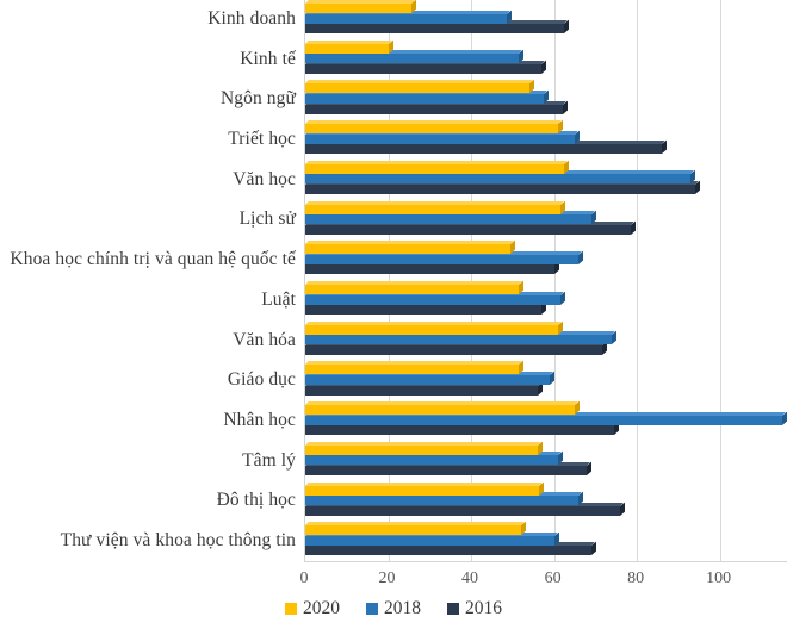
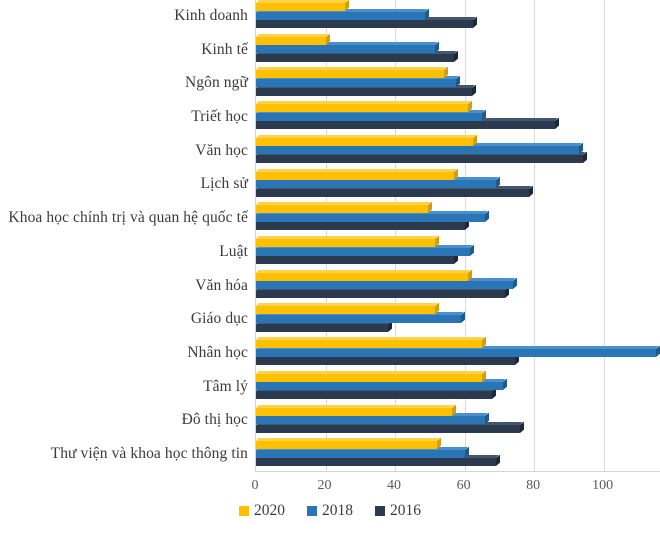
2020/Lịch sử: 62 -> 57
2016/Giáo dục: 56 -> 38
2020/Tâm lý: 56 -> 65
2018/Tâm lý: 61 -> 71
